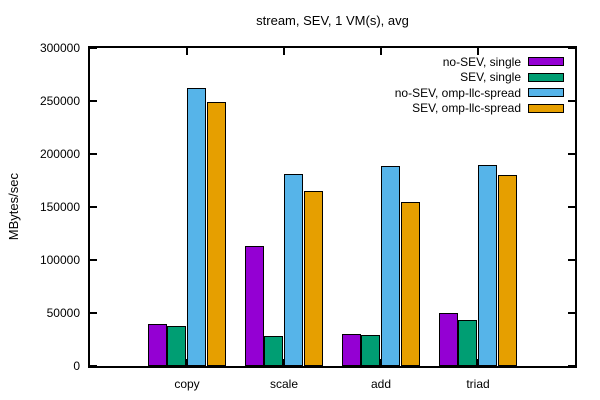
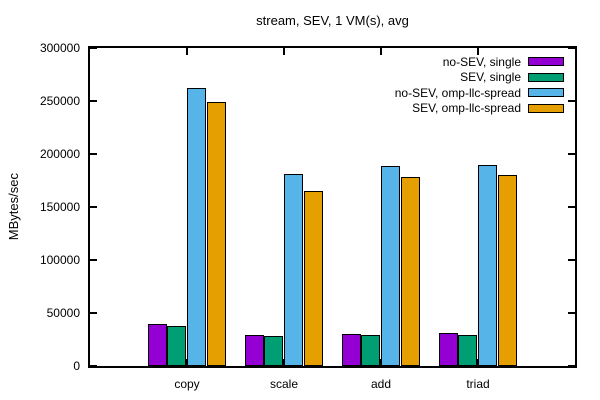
no-SEV, single/scale: 113000 -> 29000
SEV, omp-llc-spread/add: 155000 -> 178000
no-SEV, single/triad: 50000 -> 31000
SEV, single/triad: 43000 -> 29000
